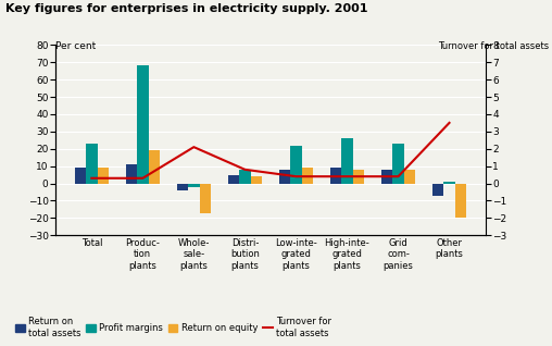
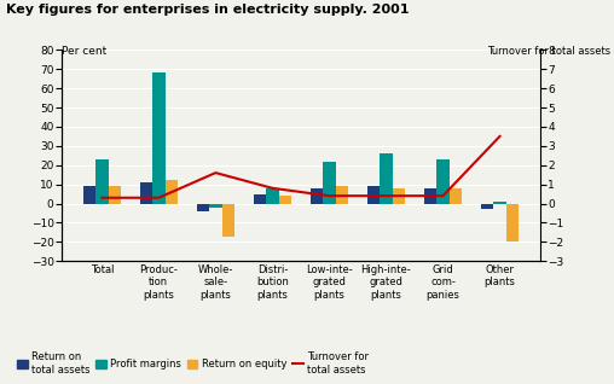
Return on equity/Produc- tion plants: 19 -> 12
Turnover for total assets/Whole- sale- plants: 2.1 -> 1.6
Return on total assets/Other plants: -7 -> -3
